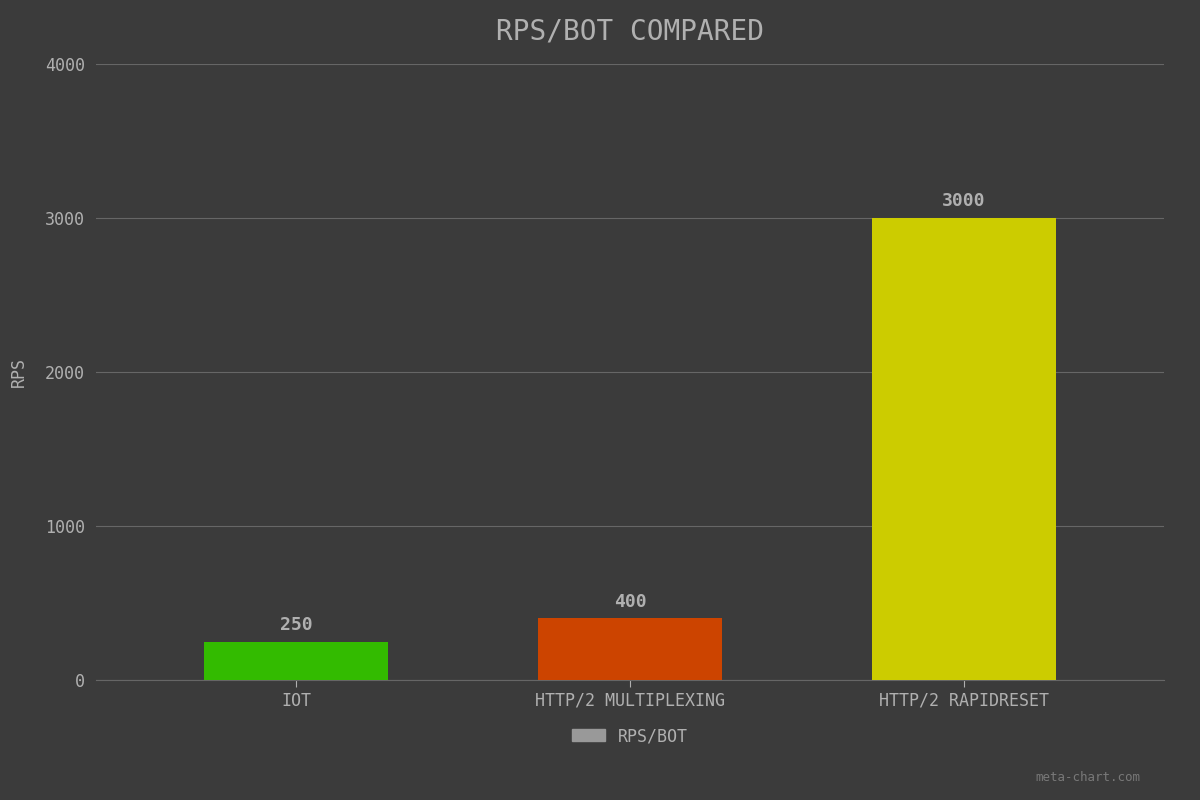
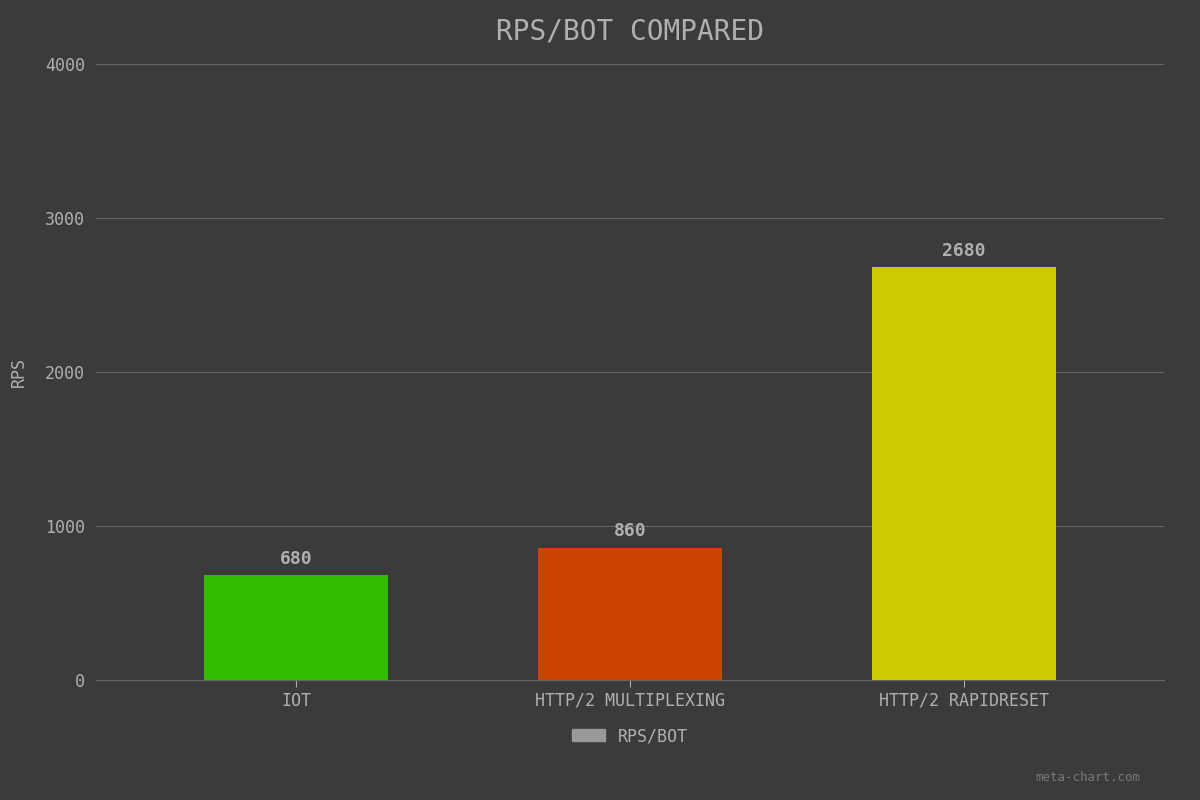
IOT: 250 -> 680
HTTP/2 MULTIPLEXING: 400 -> 860
HTTP/2 RAPIDRESET: 3000 -> 2680
